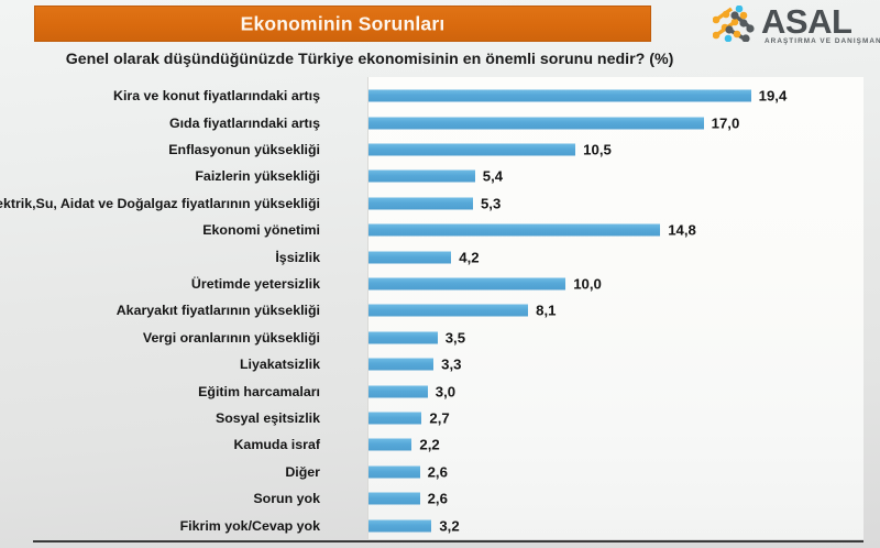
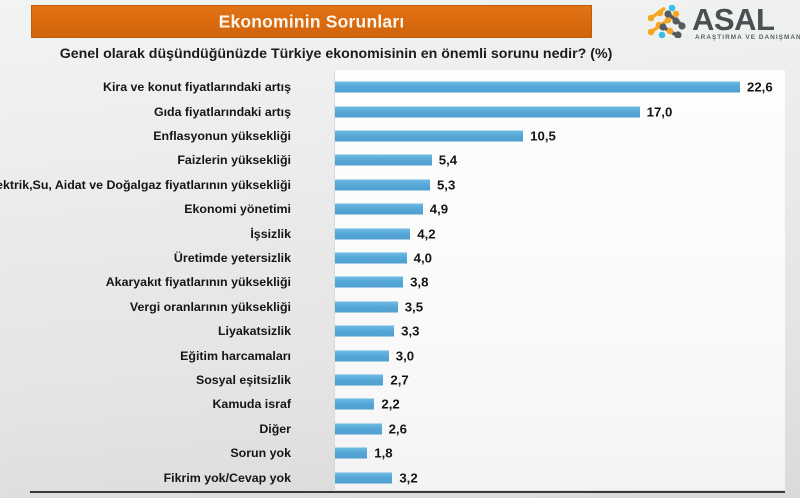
Kira ve konut fiyatlarındaki artış: 19,4 -> 22,6
Ekonomi yönetimi: 14,8 -> 4,9
Üretimde yetersizlik: 10,0 -> 4,0
Akaryakıt fiyatlarının yüksekliği: 8,1 -> 3,8
Sorun yok: 2,6 -> 1,8
